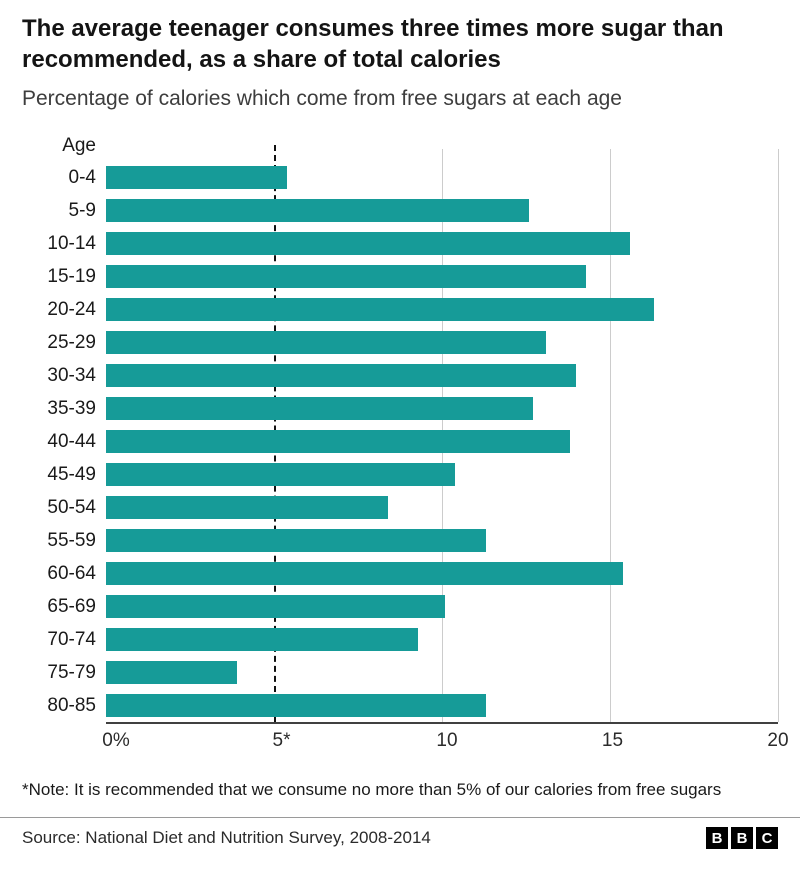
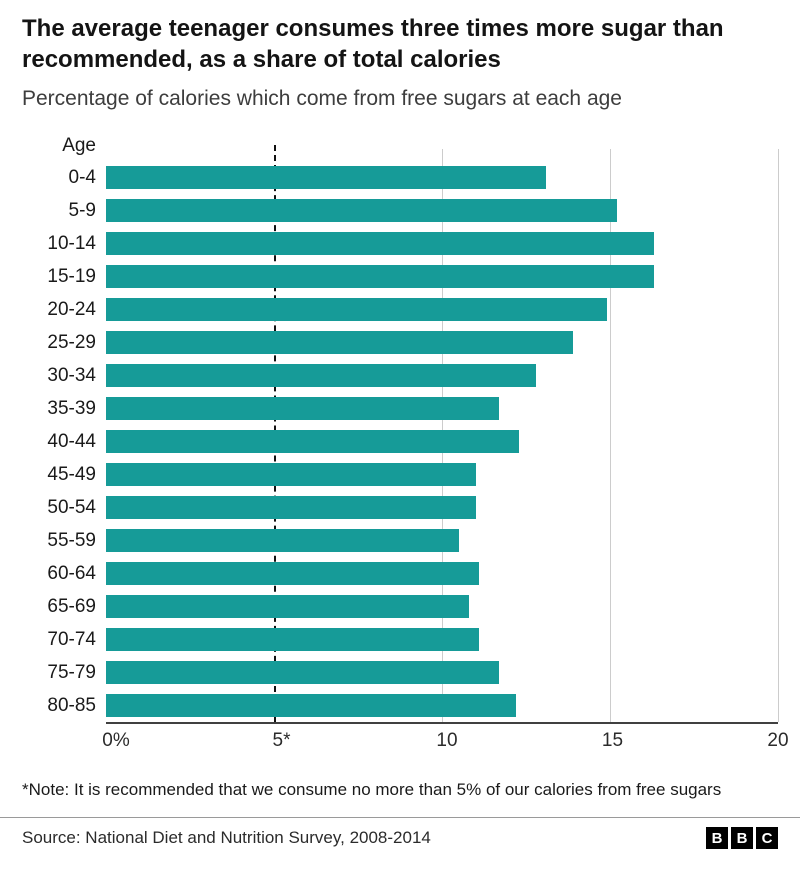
0-4: 5.4 -> 13.1
5-9: 12.6 -> 15.2
10-14: 15.6 -> 16.3
15-19: 14.3 -> 16.3
20-24: 16.3 -> 14.9
25-29: 13.1 -> 13.9
30-34: 14.0 -> 12.8
35-39: 12.7 -> 11.7
40-44: 13.8 -> 12.3
45-49: 10.4 -> 11.0
50-54: 8.4 -> 11.0
55-59: 11.3 -> 10.5
60-64: 15.4 -> 11.1
65-69: 10.1 -> 10.8
70-74: 9.3 -> 11.1
75-79: 3.9 -> 11.7
80-85: 11.3 -> 12.2
